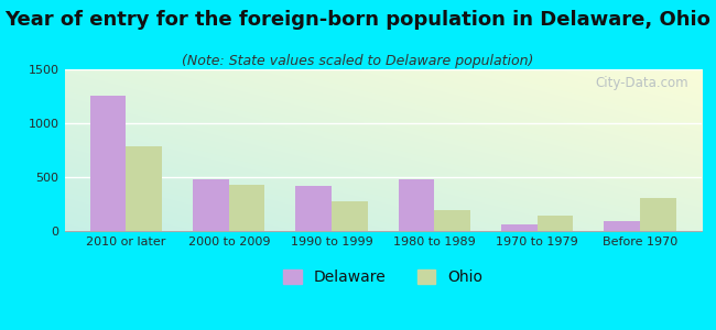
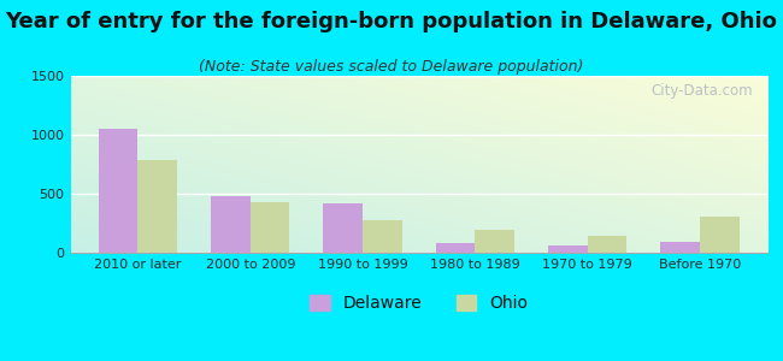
Delaware/2010 or later: 1260 -> 1050
Delaware/1980 to 1989: 480 -> 80
